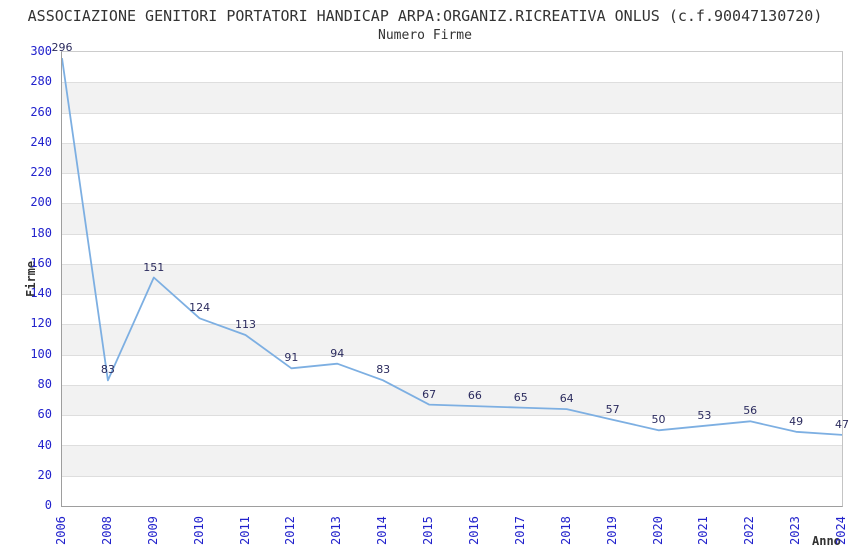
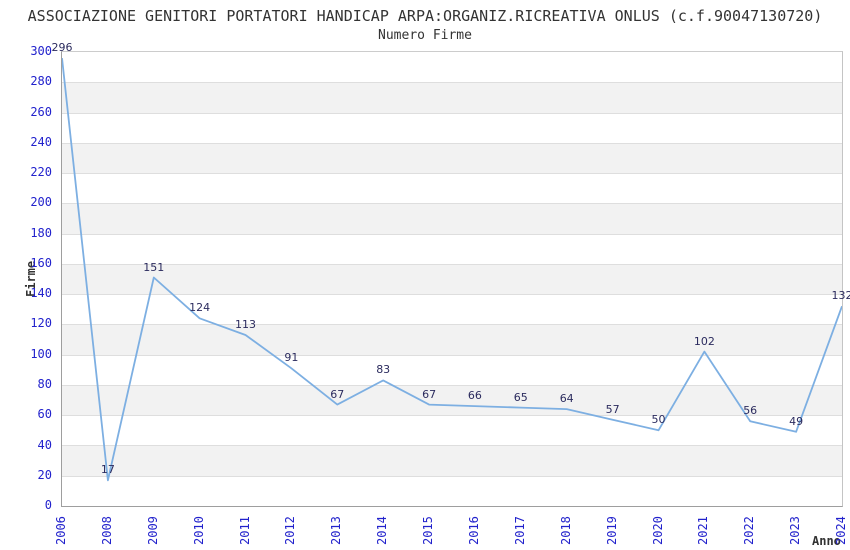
2008: 83 -> 17
2013: 94 -> 67
2021: 53 -> 102
2024: 47 -> 132
